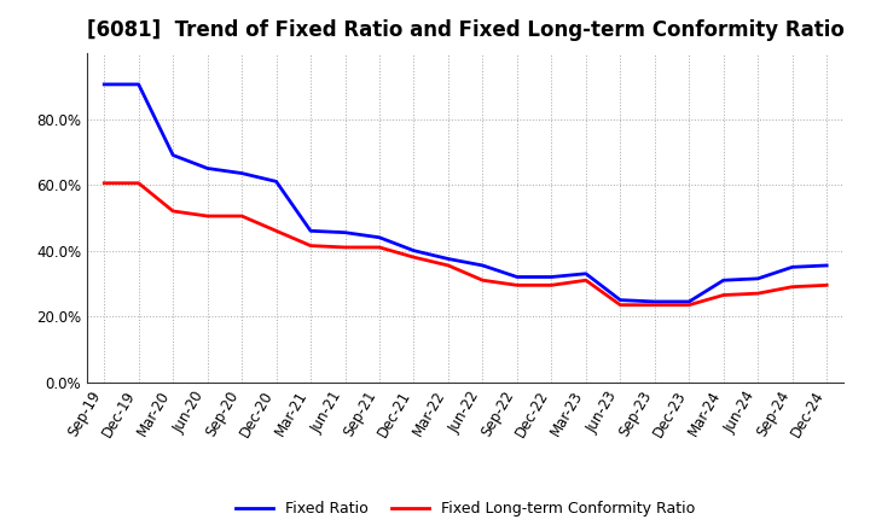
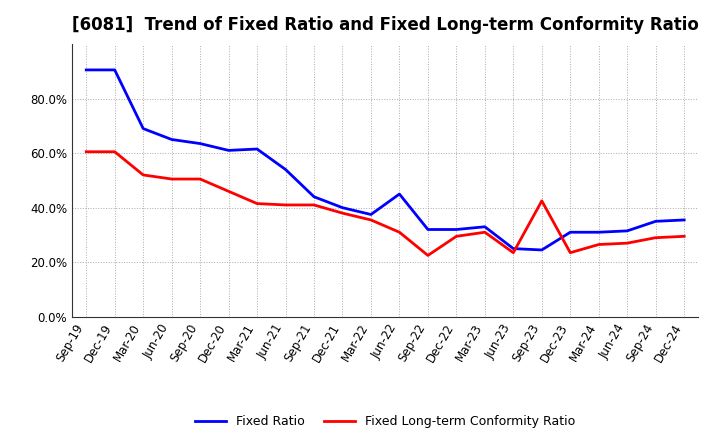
Fixed Ratio/Mar-21: 46.0% -> 61.5%
Fixed Ratio/Jun-21: 45.5% -> 54.0%
Fixed Ratio/Jun-22: 35.5% -> 45.0%
Fixed Long-term Conformity Ratio/Sep-22: 29.5% -> 22.5%
Fixed Long-term Conformity Ratio/Sep-23: 23.5% -> 42.5%
Fixed Ratio/Dec-23: 24.5% -> 31.0%
